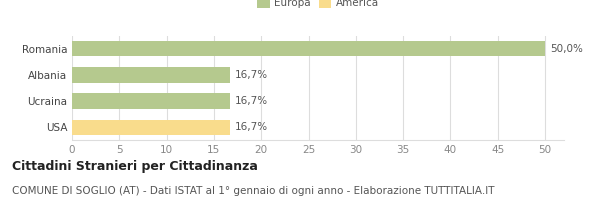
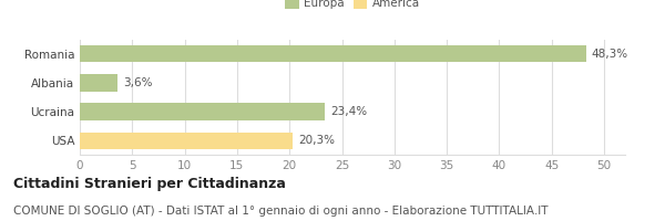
Romania: 50,0% -> 48,3%
Albania: 16,7% -> 3,6%
Ucraina: 16,7% -> 23,4%
USA: 16,7% -> 20,3%
